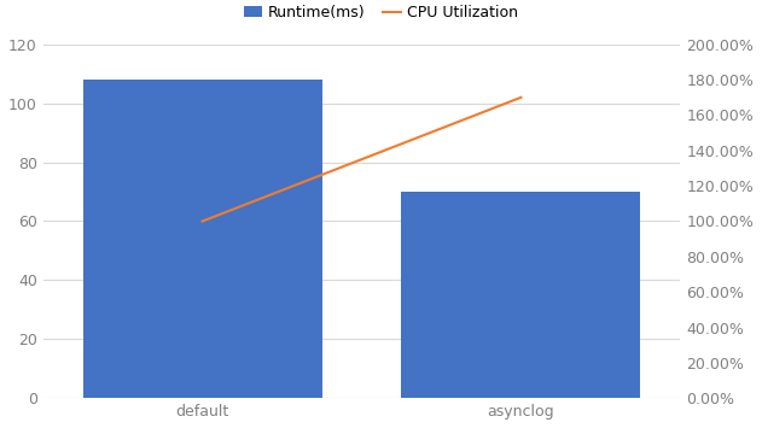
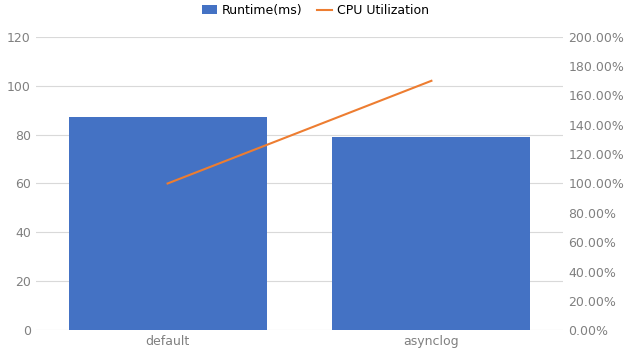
default: 108 -> 87
asynclog: 70 -> 79
